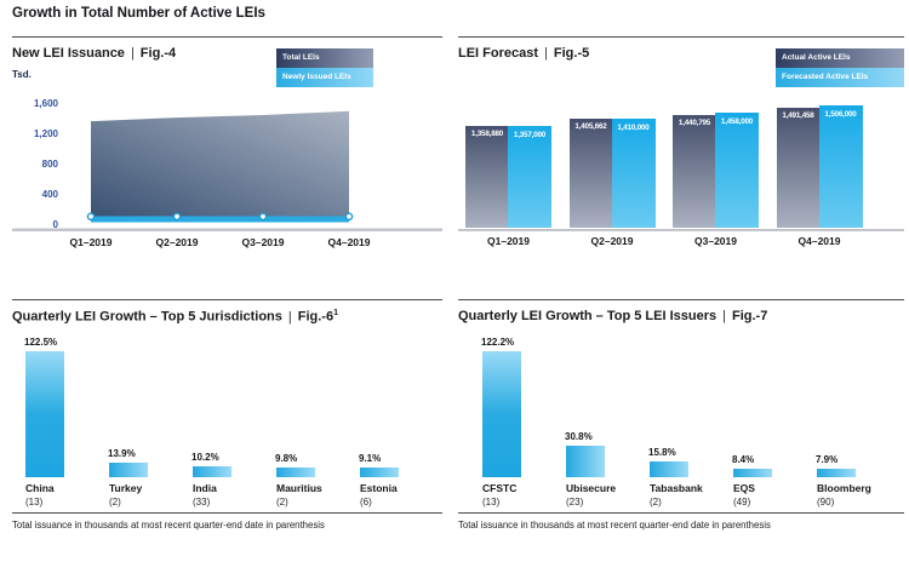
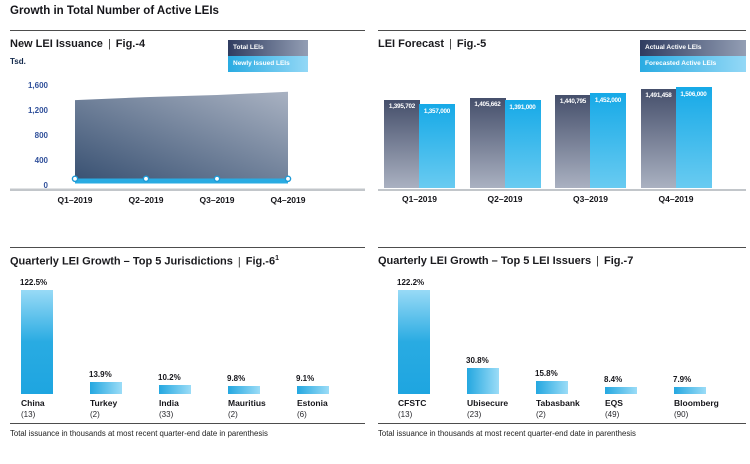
LEI Forecast/Actual Active LEIs/Q1–2019: 1,358,880 -> 1,395,702
LEI Forecast/Forecasted Active LEIs/Q2–2019: 1,410,000 -> 1,391,000
LEI Forecast/Forecasted Active LEIs/Q3–2019: 1,458,000 -> 1,452,000
